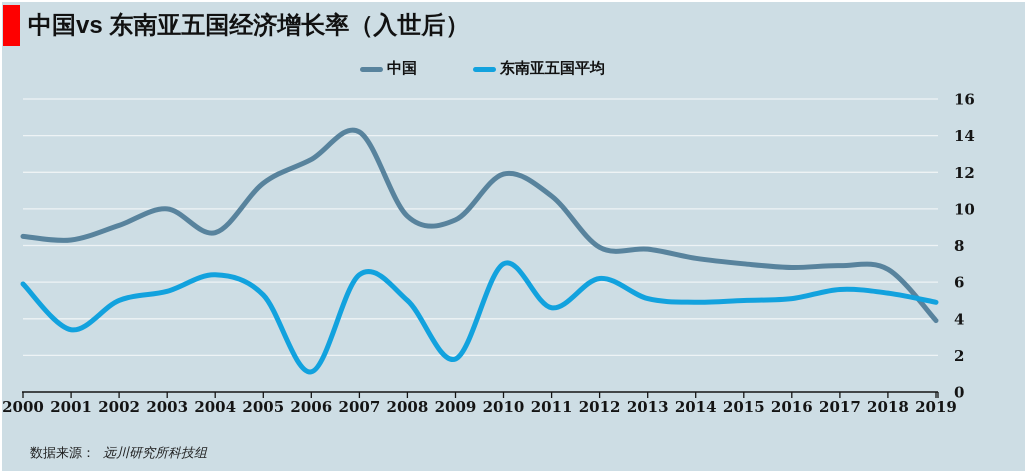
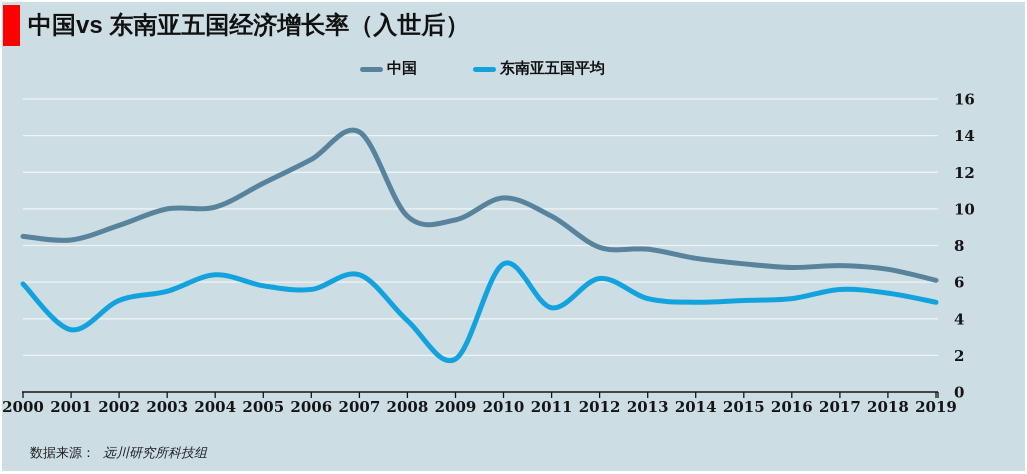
中国/2004: 8.7 -> 10.1
东南亚五国平均/2005: 5.3 -> 5.8
东南亚五国平均/2006: 1.1 -> 5.6
东南亚五国平均/2008: 5.0 -> 3.9
中国/2010: 11.9 -> 10.6
中国/2011: 10.7 -> 9.6
中国/2019: 3.9 -> 6.1
